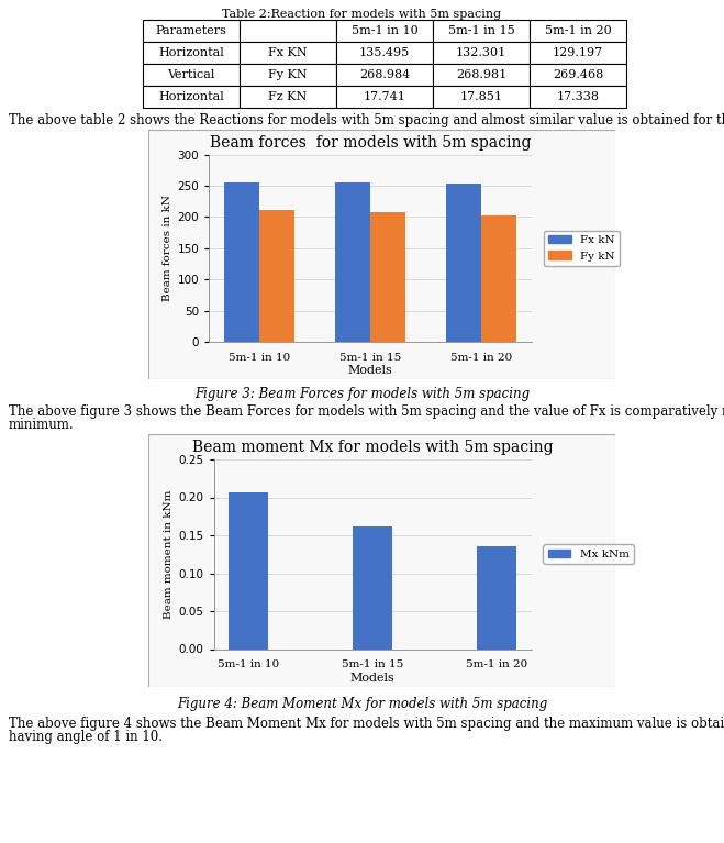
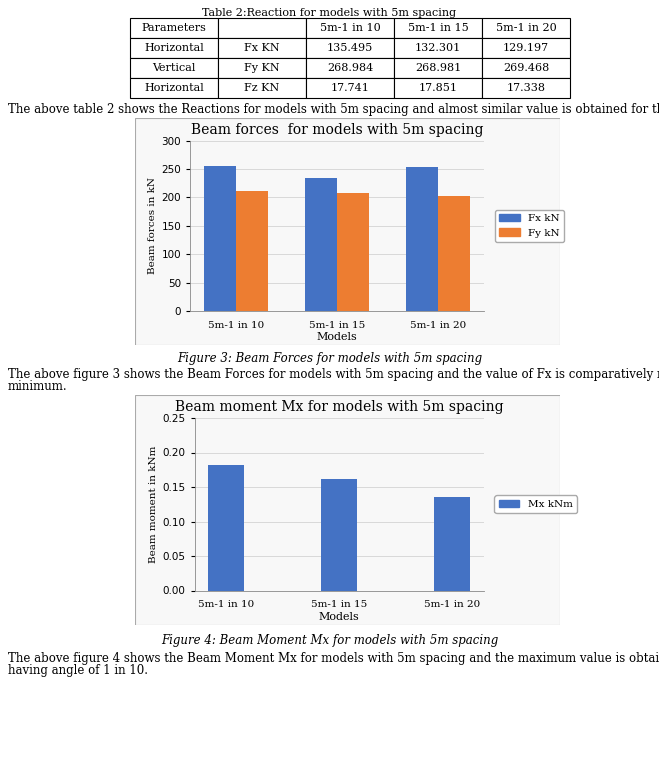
Beam forces for models with 5m spacing/Fx kN/5m-1 in 15: 255 -> 234
Beam moment Mx for models with 5m spacing/5m-1 in 10: 0.207 -> 0.182
